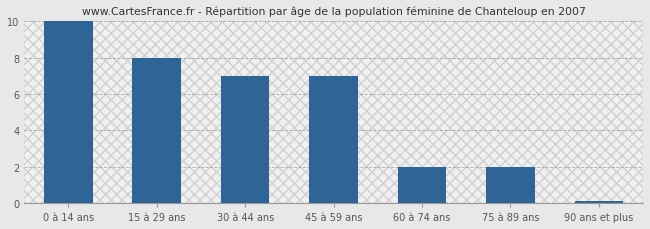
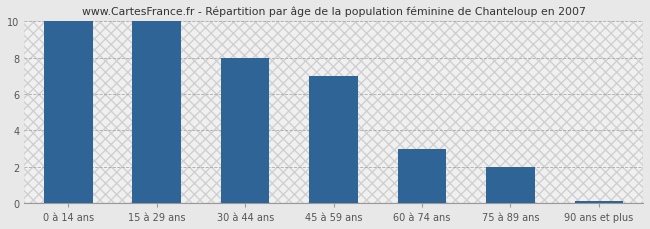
15 à 29 ans: 8.0 -> 10.0
30 à 44 ans: 7.0 -> 8.0
60 à 74 ans: 2.0 -> 3.0
